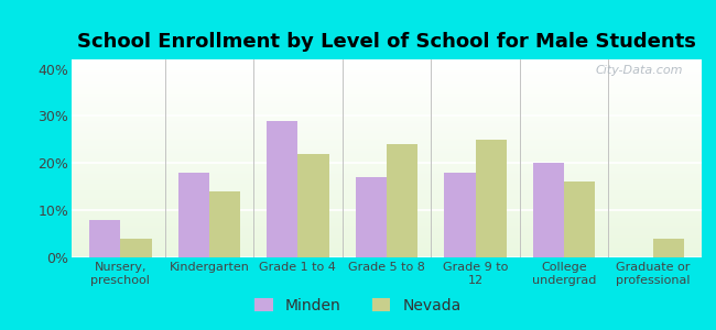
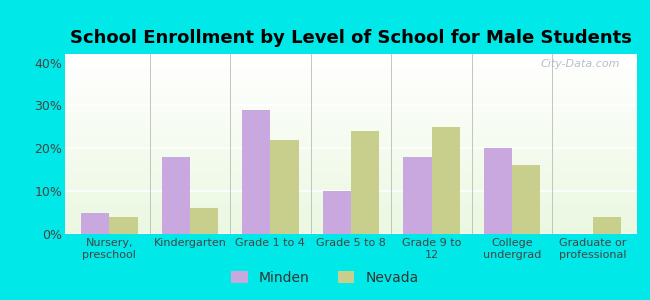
Minden/Nursery, preschool: 8% -> 5%
Nevada/Kindergarten: 14% -> 6%
Minden/Grade 5 to 8: 17% -> 10%
